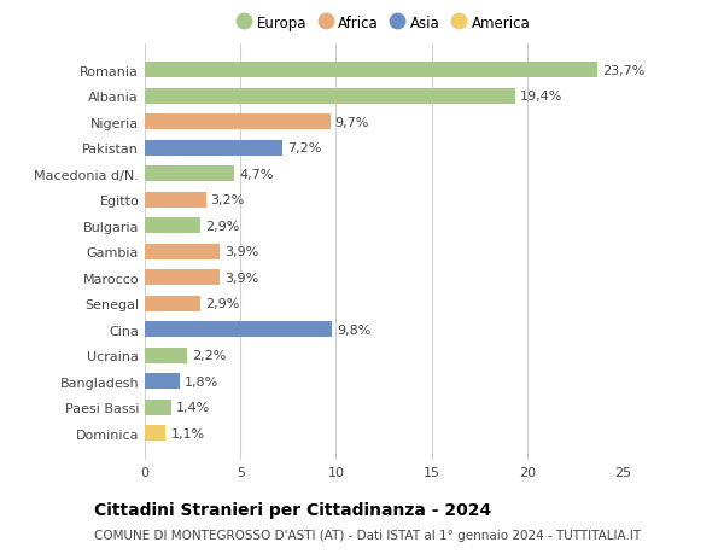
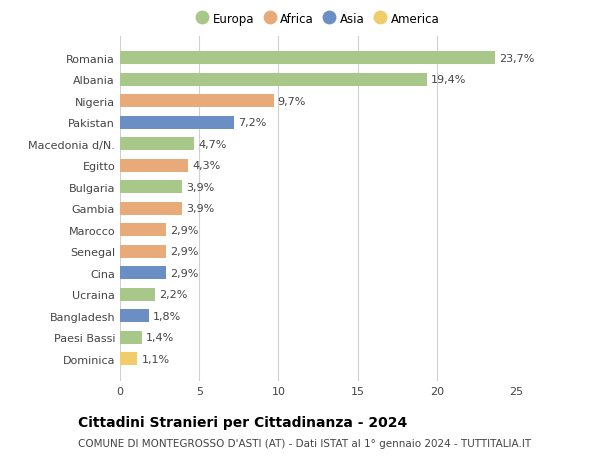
Egitto: 3,2% -> 4,3%
Bulgaria: 2,9% -> 3,9%
Marocco: 3,9% -> 2,9%
Cina: 9,8% -> 2,9%
